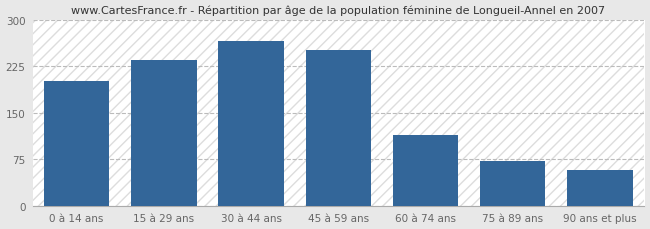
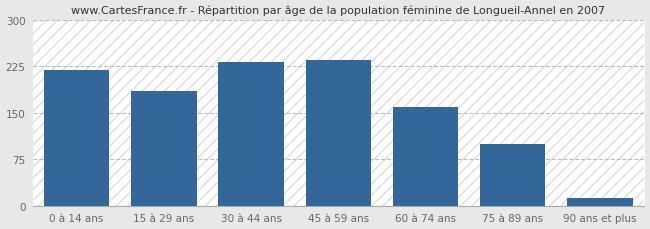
0 à 14 ans: 202 -> 220
15 à 29 ans: 236 -> 185
30 à 44 ans: 266 -> 232
45 à 59 ans: 252 -> 235
60 à 74 ans: 114 -> 160
75 à 89 ans: 72 -> 100
90 ans et plus: 58 -> 12
